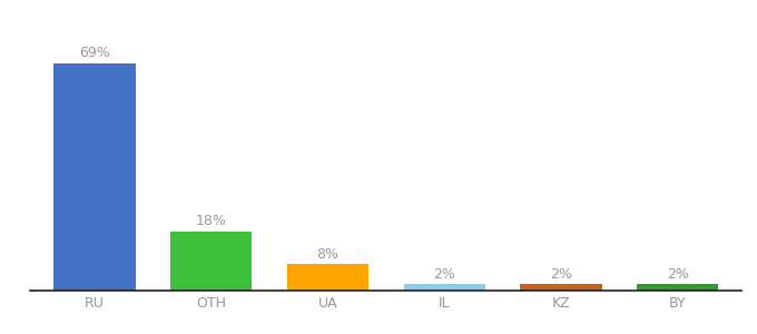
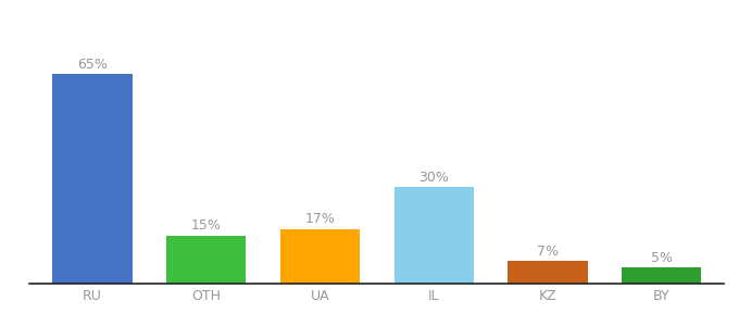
RU: 69% -> 65%
OTH: 18% -> 15%
UA: 8% -> 17%
IL: 2% -> 30%
KZ: 2% -> 7%
BY: 2% -> 5%
